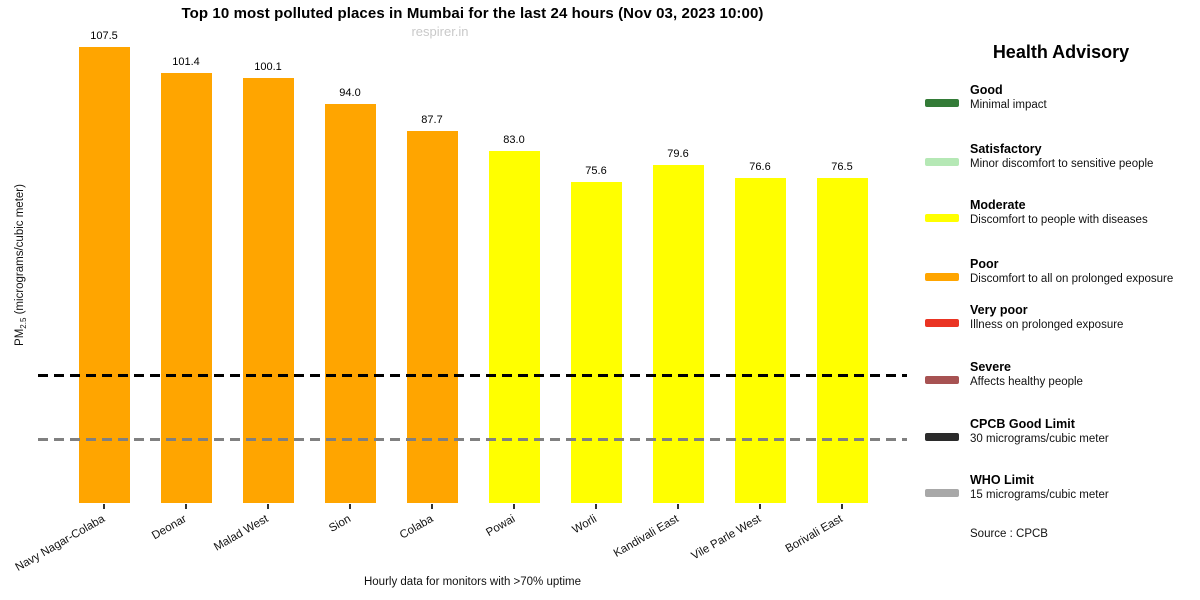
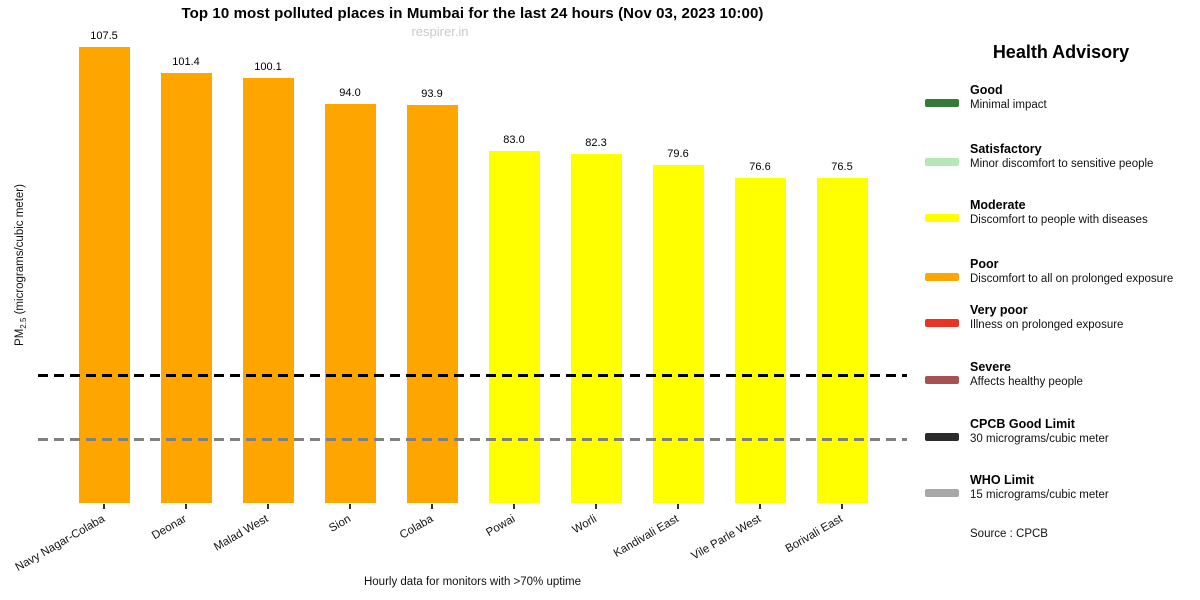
Colaba: 87.7 -> 93.9
Worli: 75.6 -> 82.3
